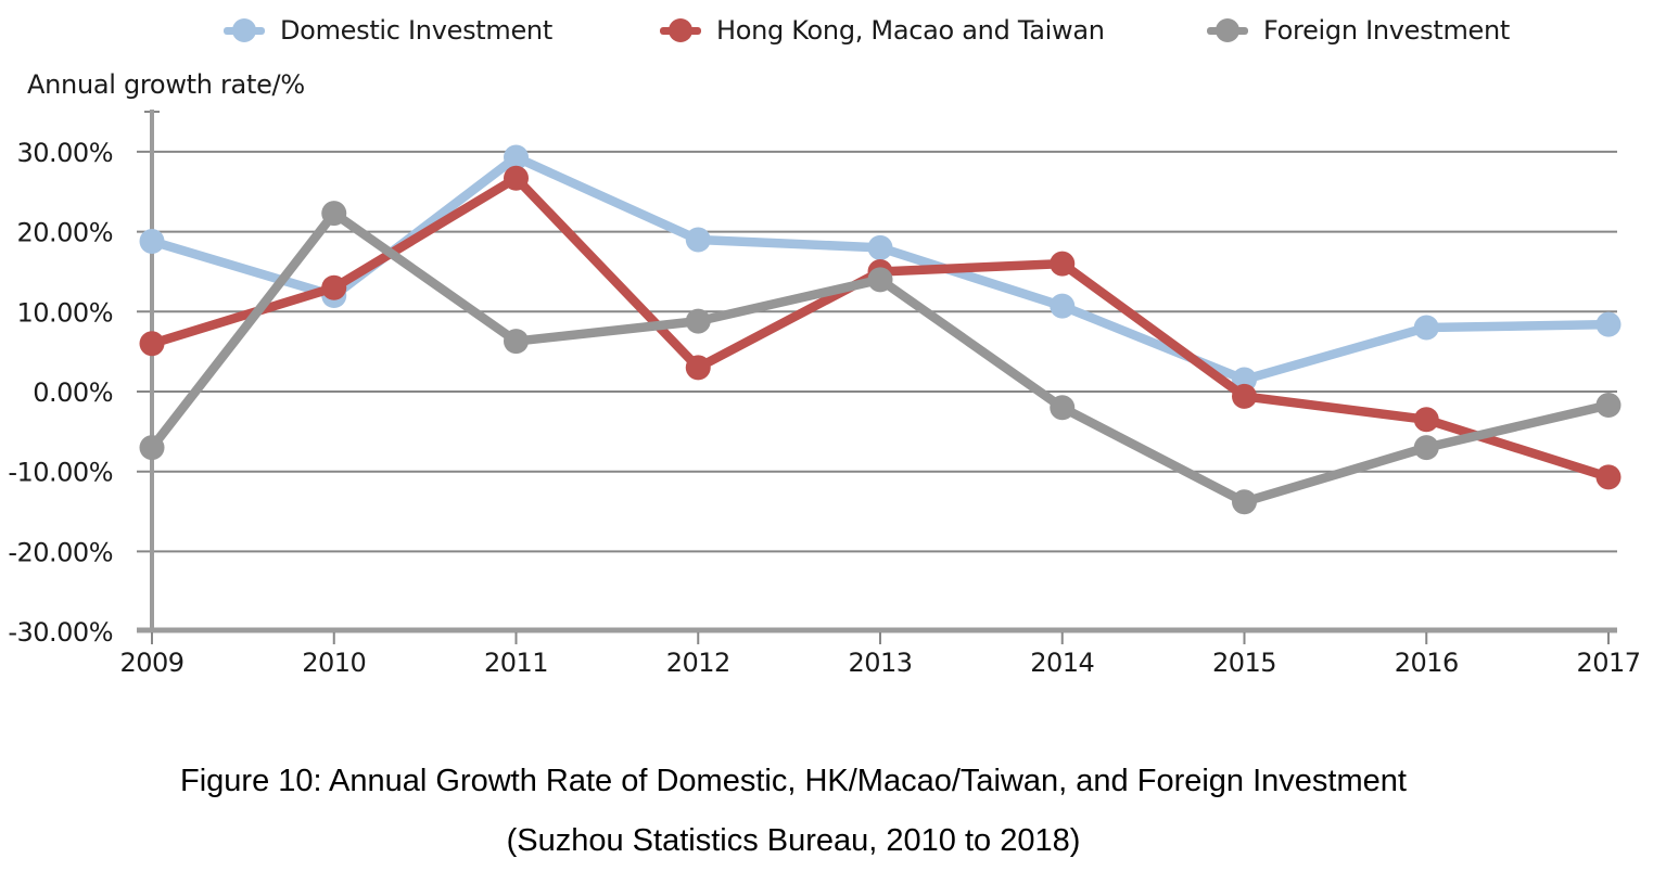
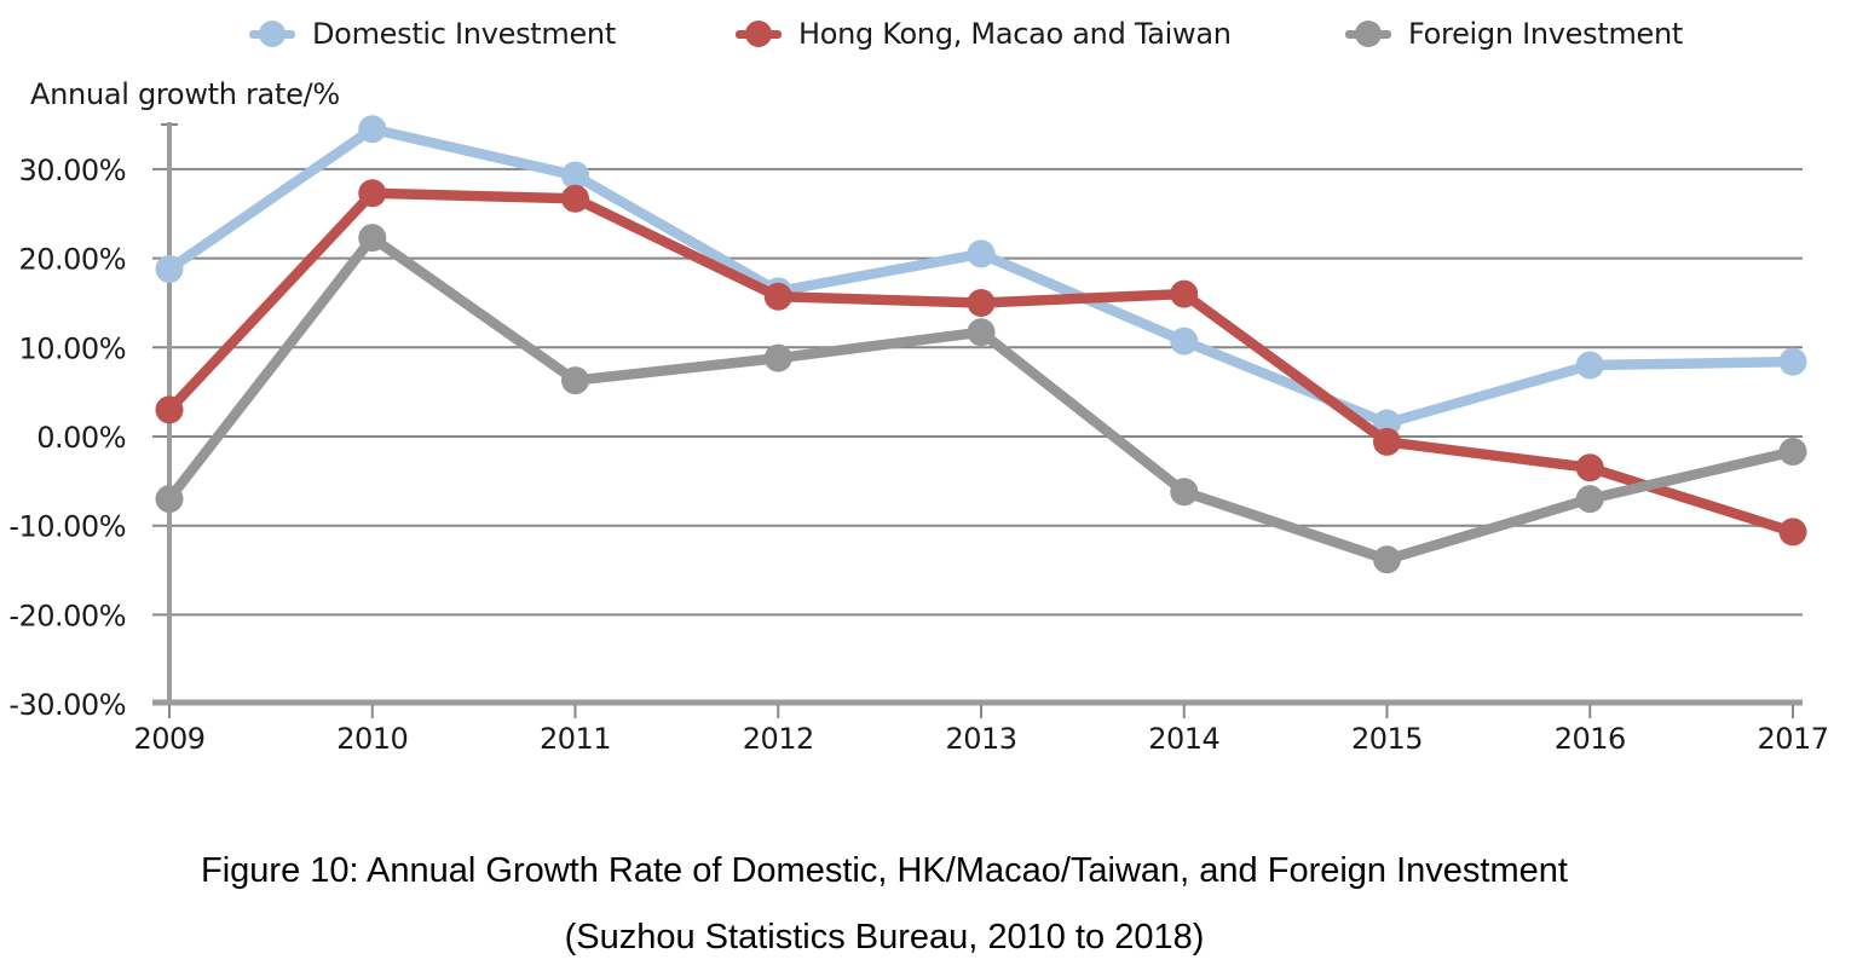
Hong Kong, Macao and Taiwan/2009: 6% -> 3%
Domestic Investment/2010: 12% -> 34%
Hong Kong, Macao and Taiwan/2010: 13% -> 27%
Domestic Investment/2012: 19% -> 16%
Hong Kong, Macao and Taiwan/2012: 3% -> 16%
Domestic Investment/2013: 18% -> 20%
Foreign Investment/2013: 14% -> 12%
Foreign Investment/2014: -2% -> -6%
